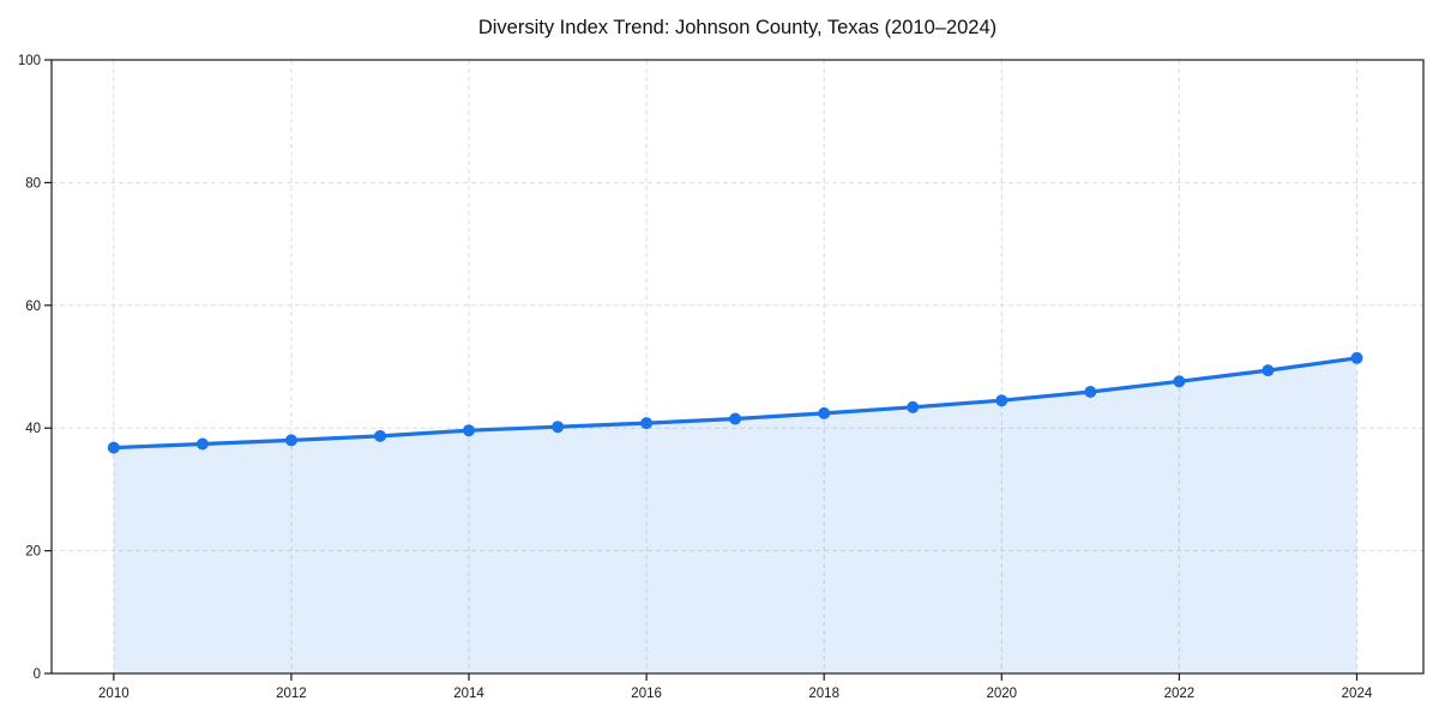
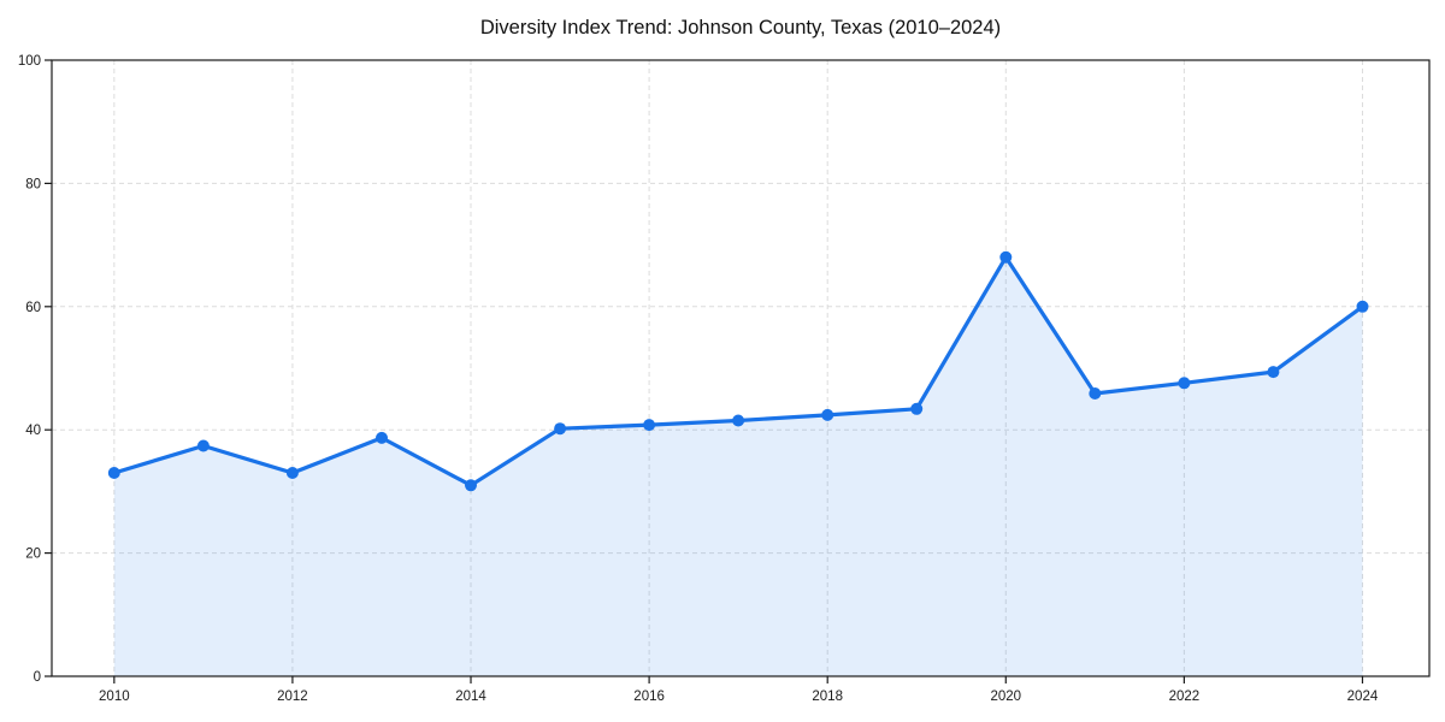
2010: 37 -> 33
2012: 38 -> 33
2014: 40 -> 31
2020: 44 -> 68
2024: 51 -> 60
